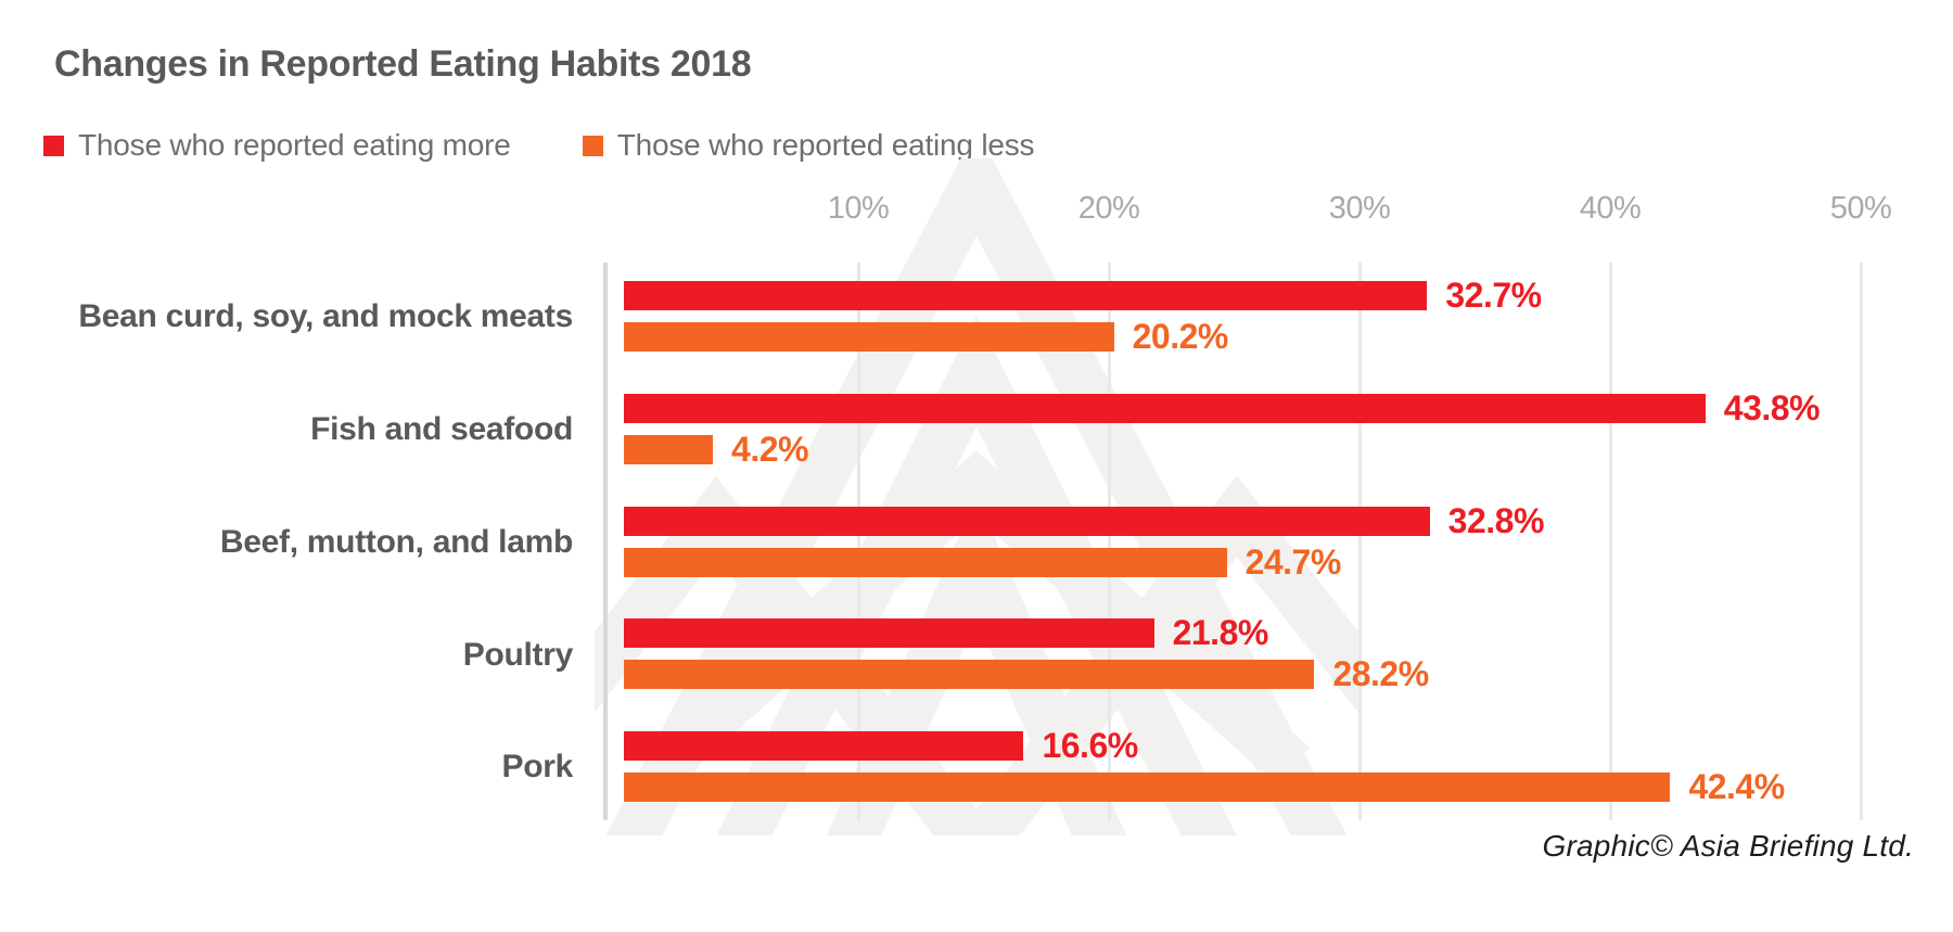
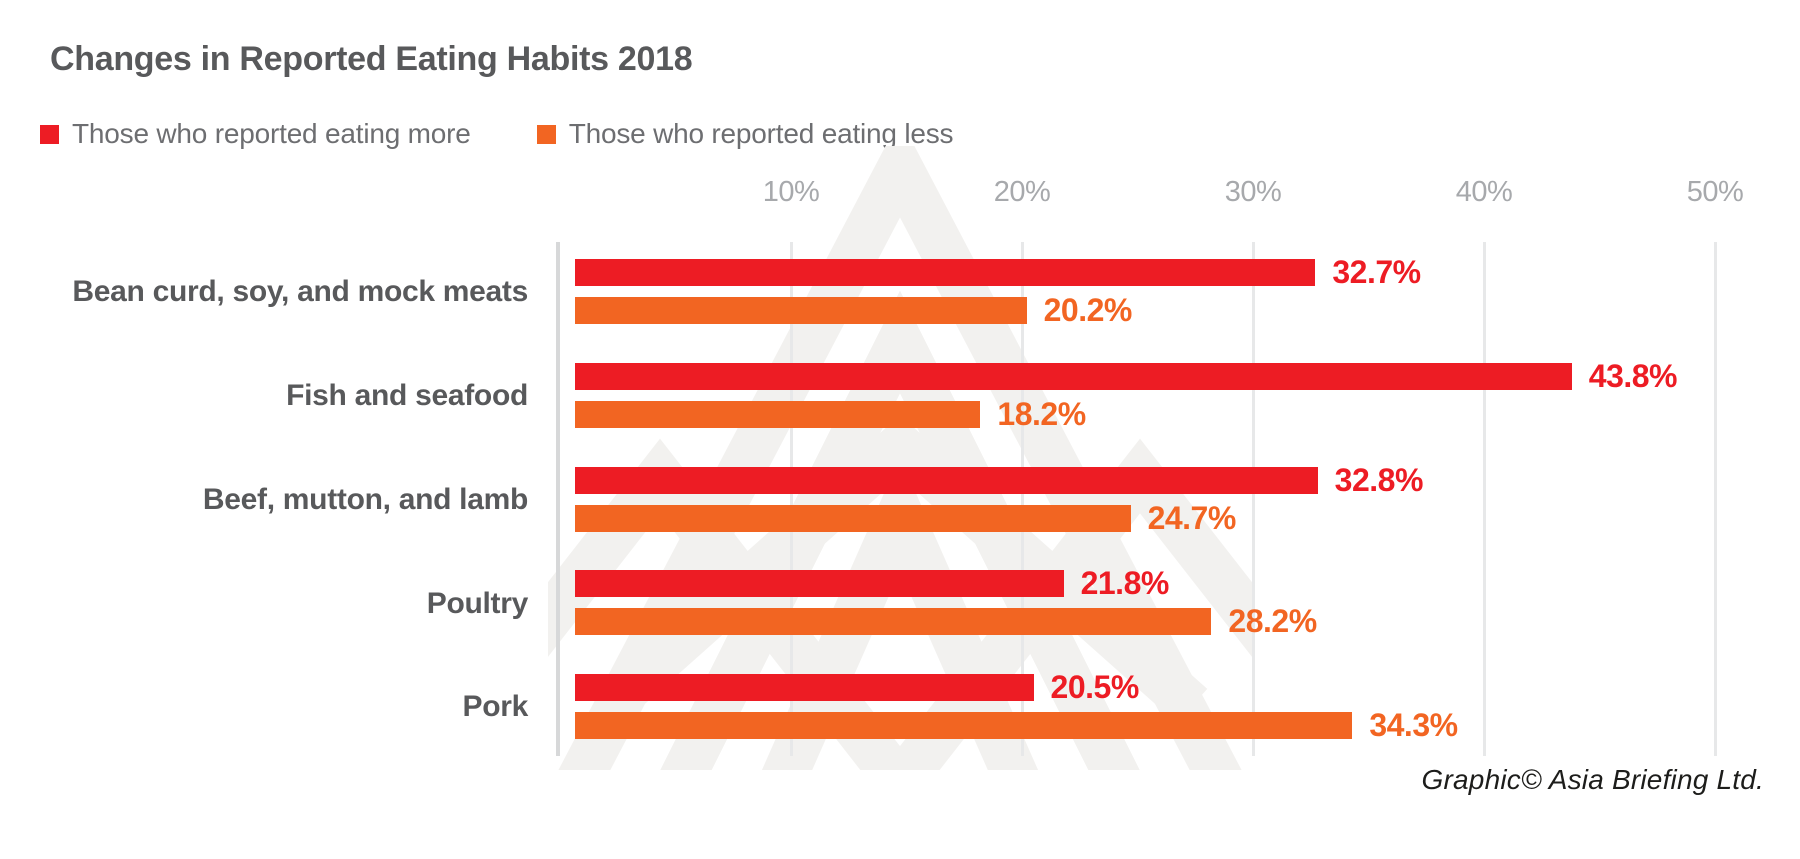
Those who reported eating less/Fish and seafood: 4.2% -> 18.2%
Those who reported eating more/Pork: 16.6% -> 20.5%
Those who reported eating less/Pork: 42.4% -> 34.3%
